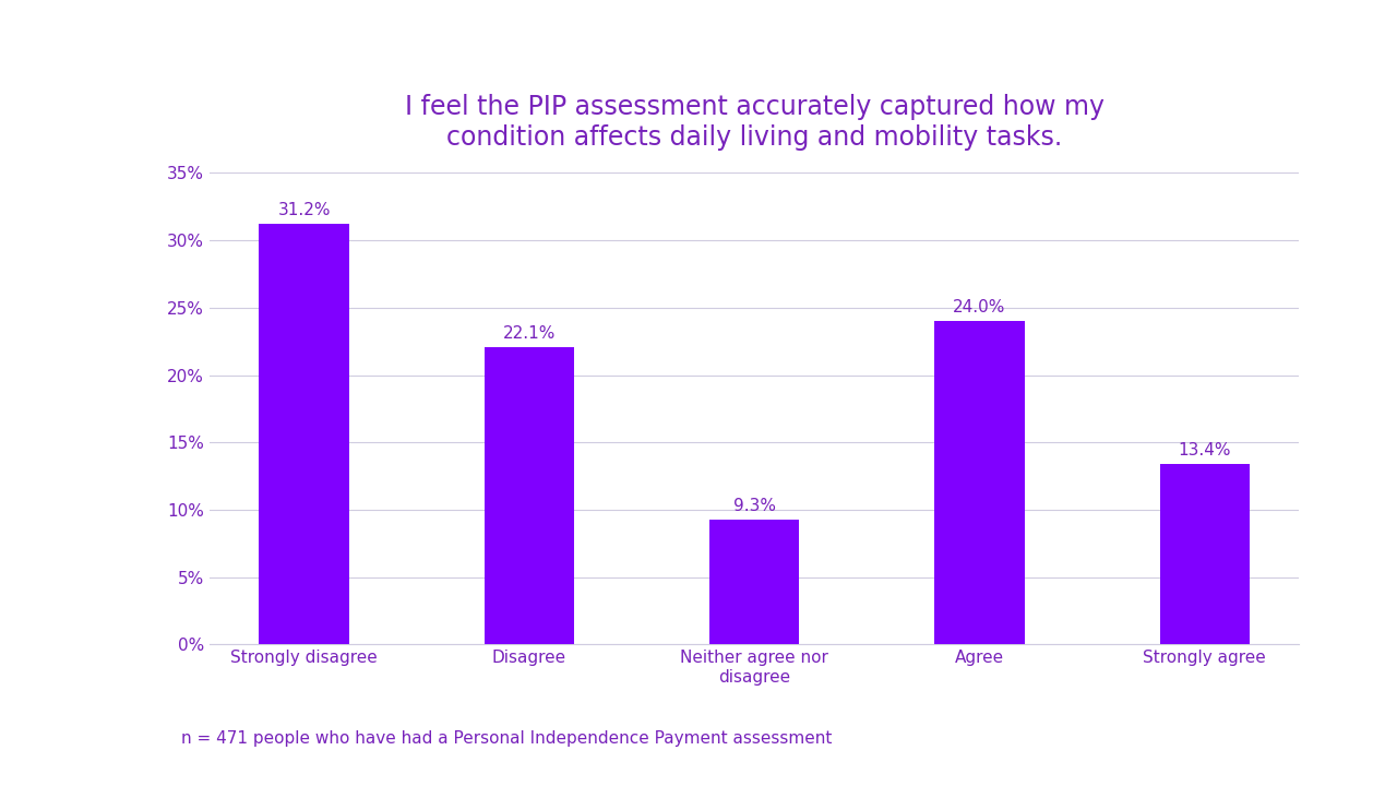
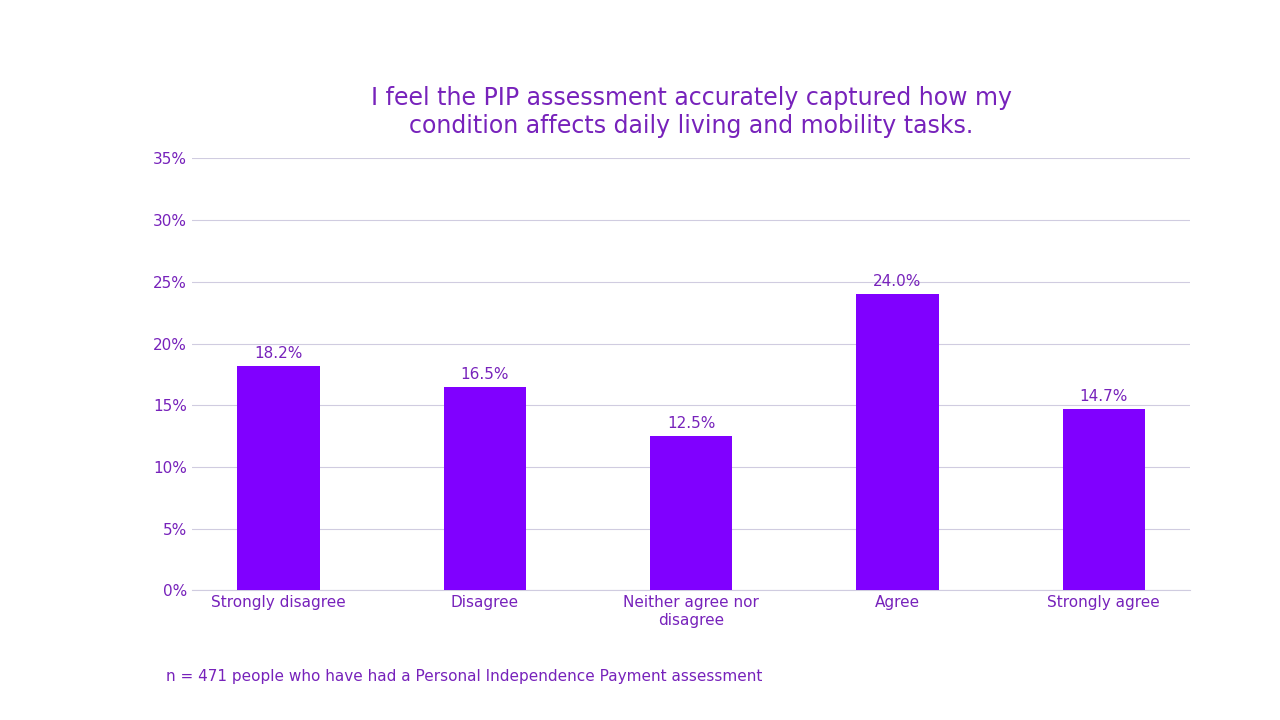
Strongly disagree: 31.2% -> 18.2%
Disagree: 22.1% -> 16.5%
Neither agree nor disagree: 9.3% -> 12.5%
Strongly agree: 13.4% -> 14.7%
